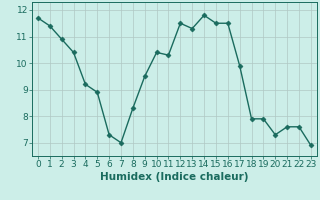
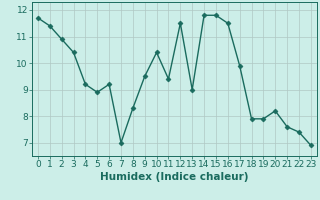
6: 7.3 -> 9.2
11: 10.3 -> 9.4
13: 11.3 -> 9.0
15: 11.5 -> 11.8
20: 7.3 -> 8.2
22: 7.6 -> 7.4
